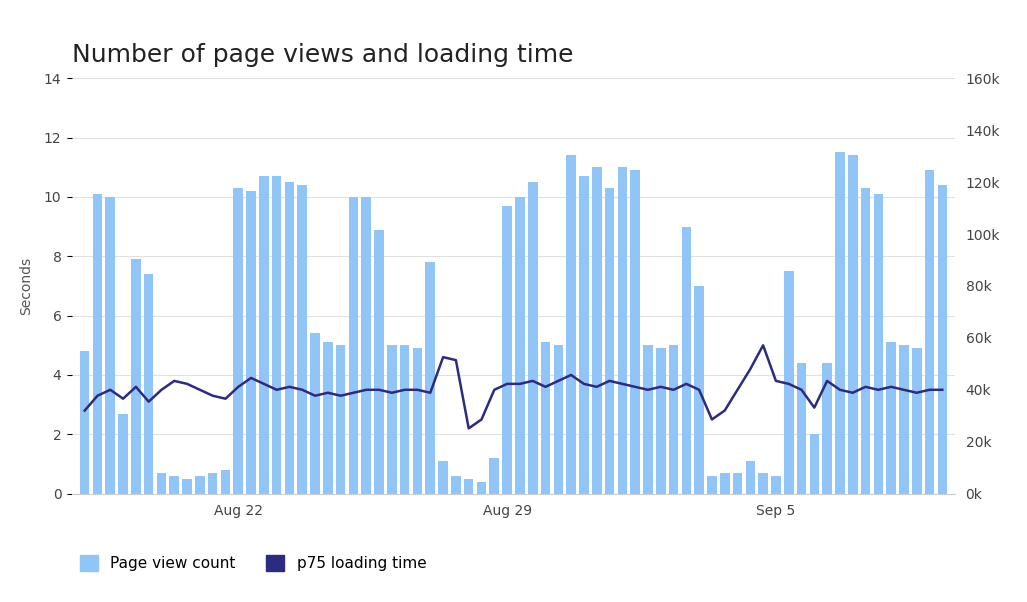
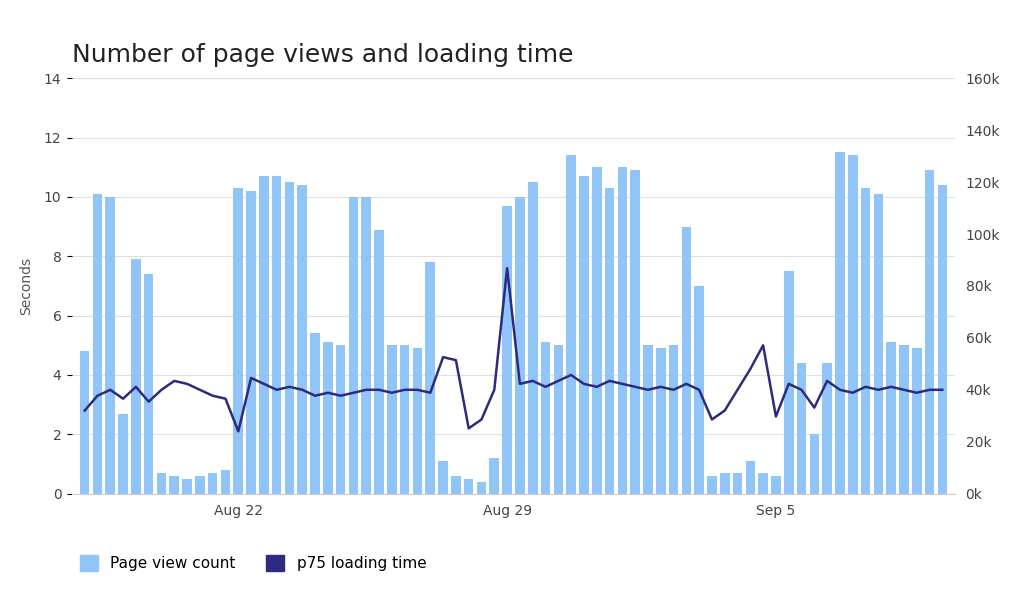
p75 loading time/Aug 22: 3.6 -> 2.1
p75 loading time/Aug 29: 3.7 -> 7.6
p75 loading time/Sep 5: 3.8 -> 2.6
